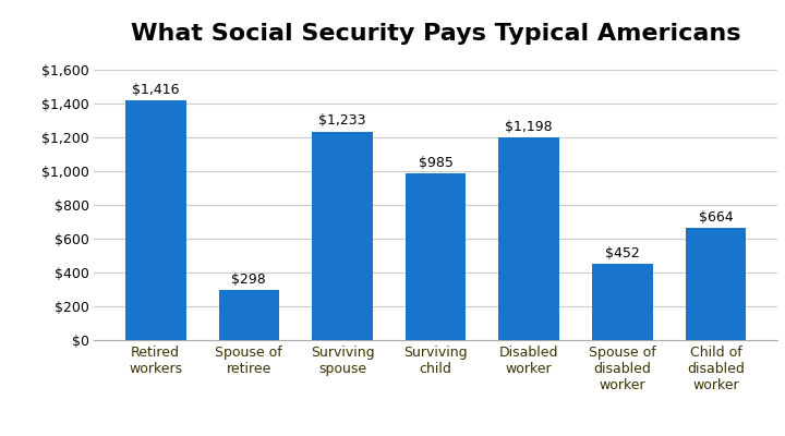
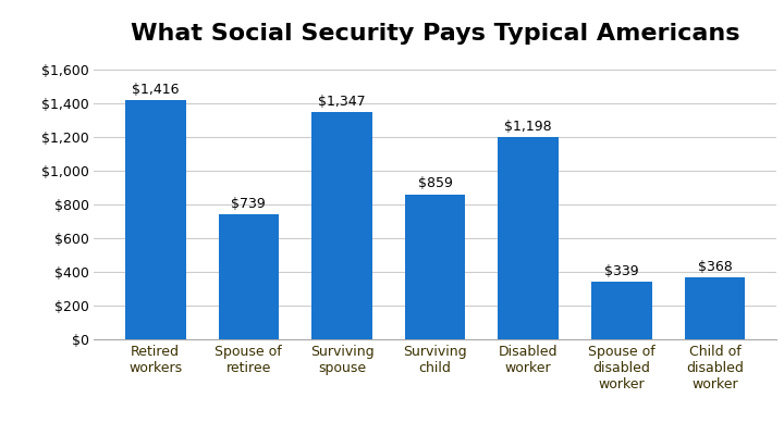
Spouse of retiree: $298 -> $739
Surviving spouse: $1,233 -> $1,347
Surviving child: $985 -> $859
Spouse of disabled worker: $452 -> $339
Child of disabled worker: $664 -> $368
